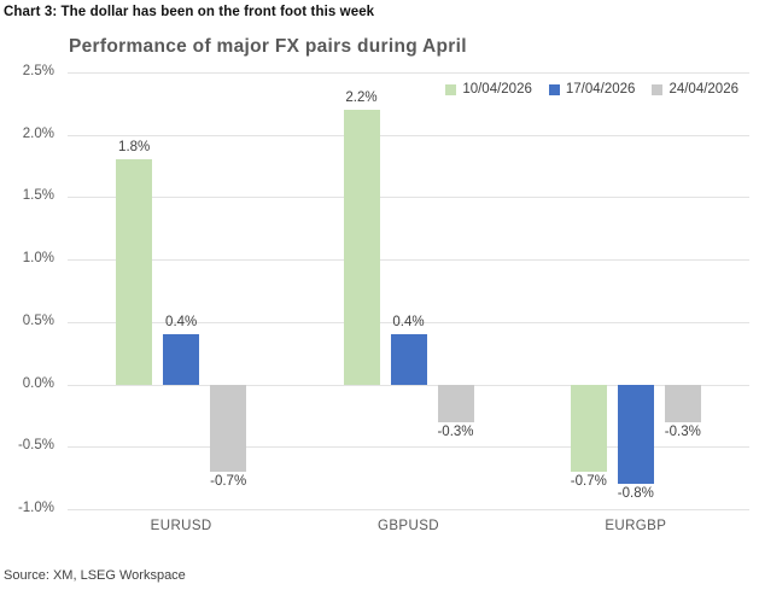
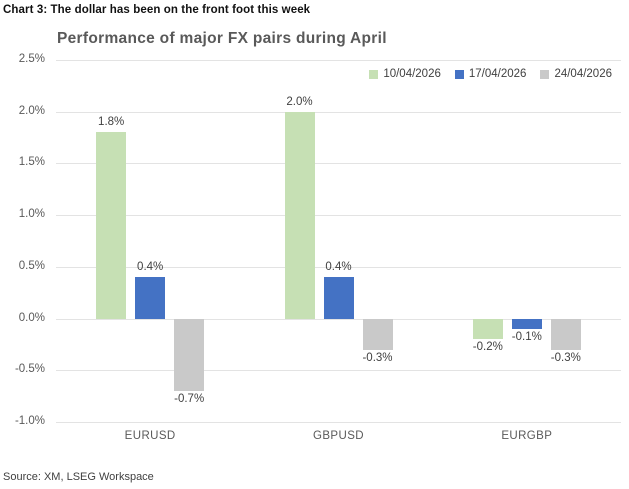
10/04/2026/GBPUSD: 2.2% -> 2.0%
10/04/2026/EURGBP: -0.7% -> -0.2%
17/04/2026/EURGBP: -0.8% -> -0.1%
